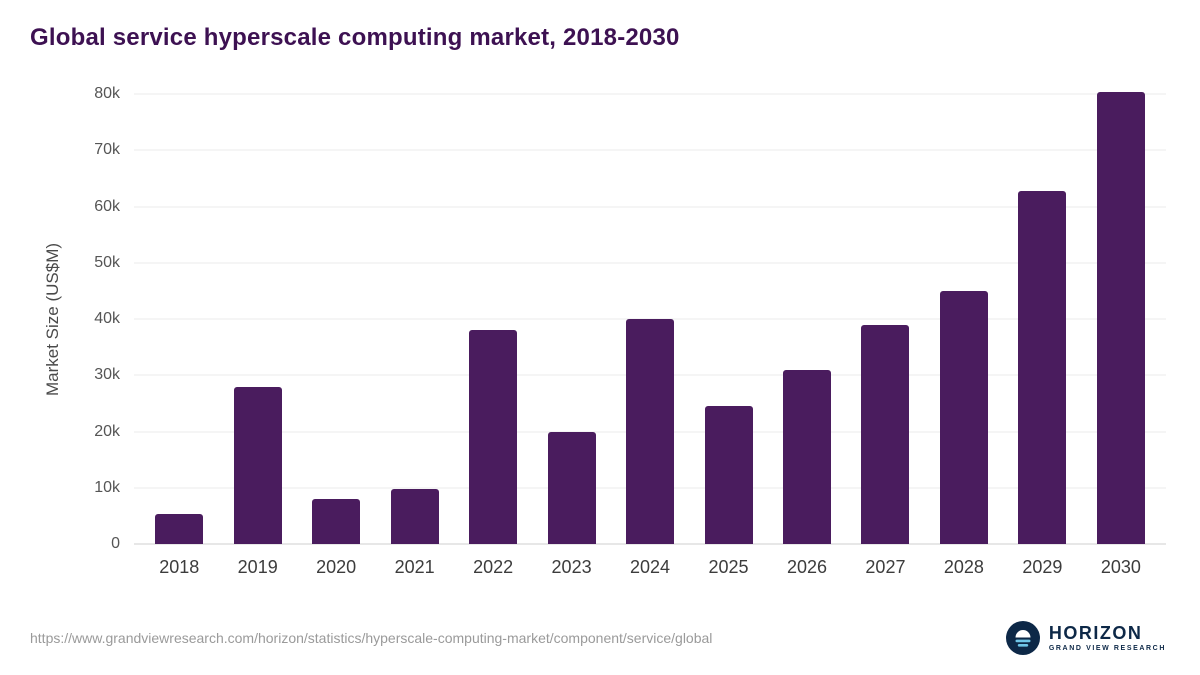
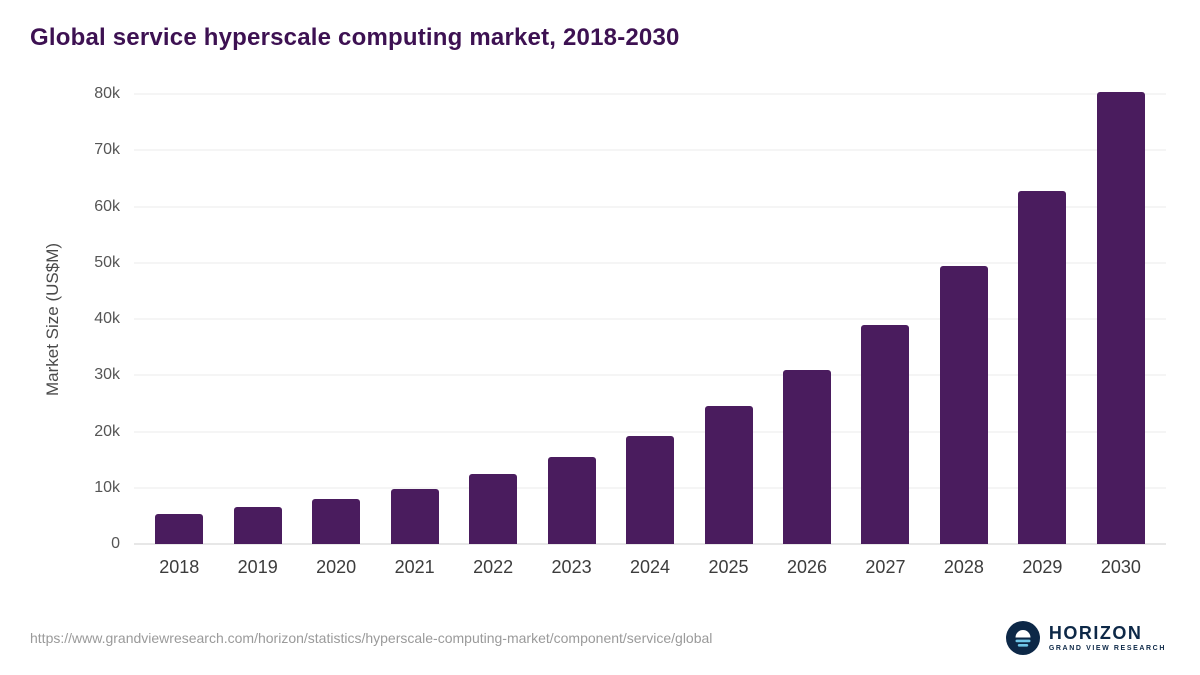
2019: 28k -> 7k
2022: 38k -> 12k
2023: 20k -> 15k
2024: 40k -> 19k
2028: 45k -> 49k
